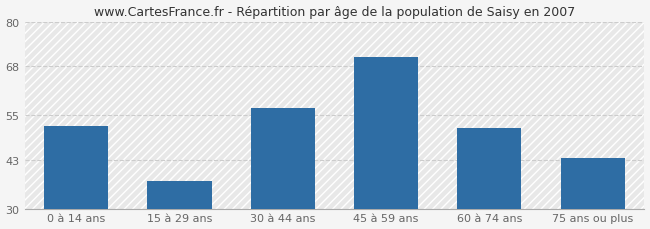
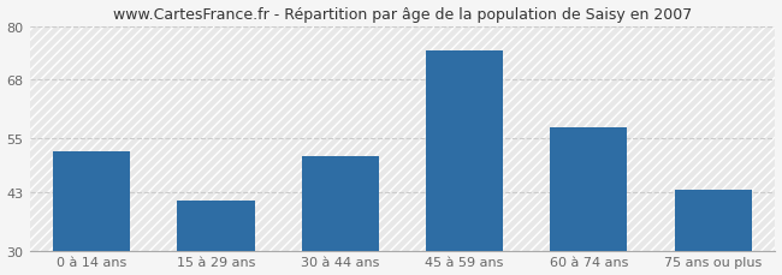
15 à 29 ans: 37.5 -> 41.0
30 à 44 ans: 57.0 -> 51.0
45 à 59 ans: 70.5 -> 74.5
60 à 74 ans: 51.5 -> 57.5
